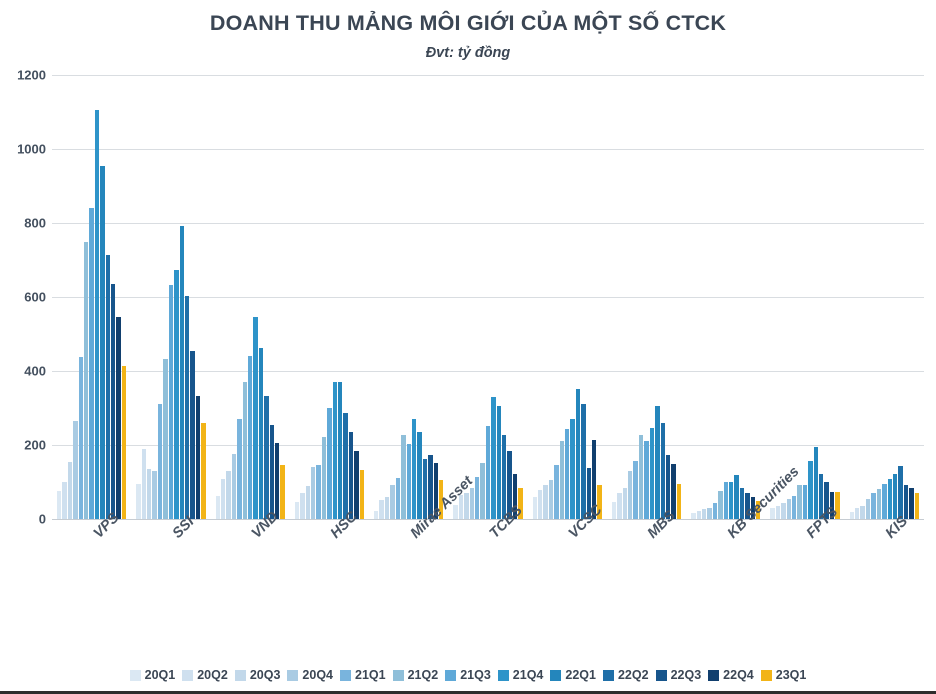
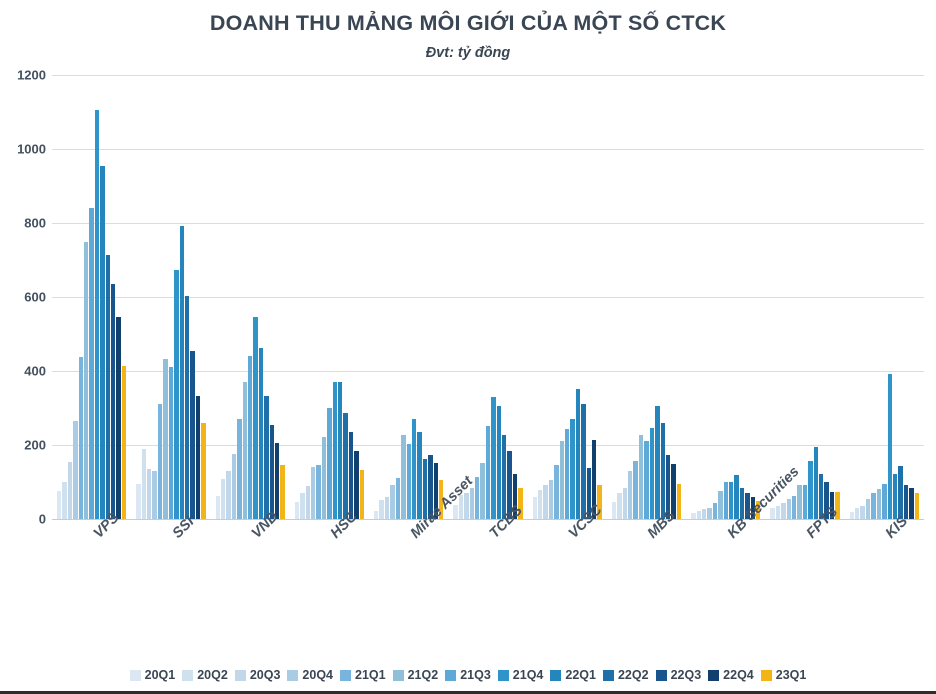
21Q3/SSI: 630 -> 410
21Q4/KIS: 110 -> 390
